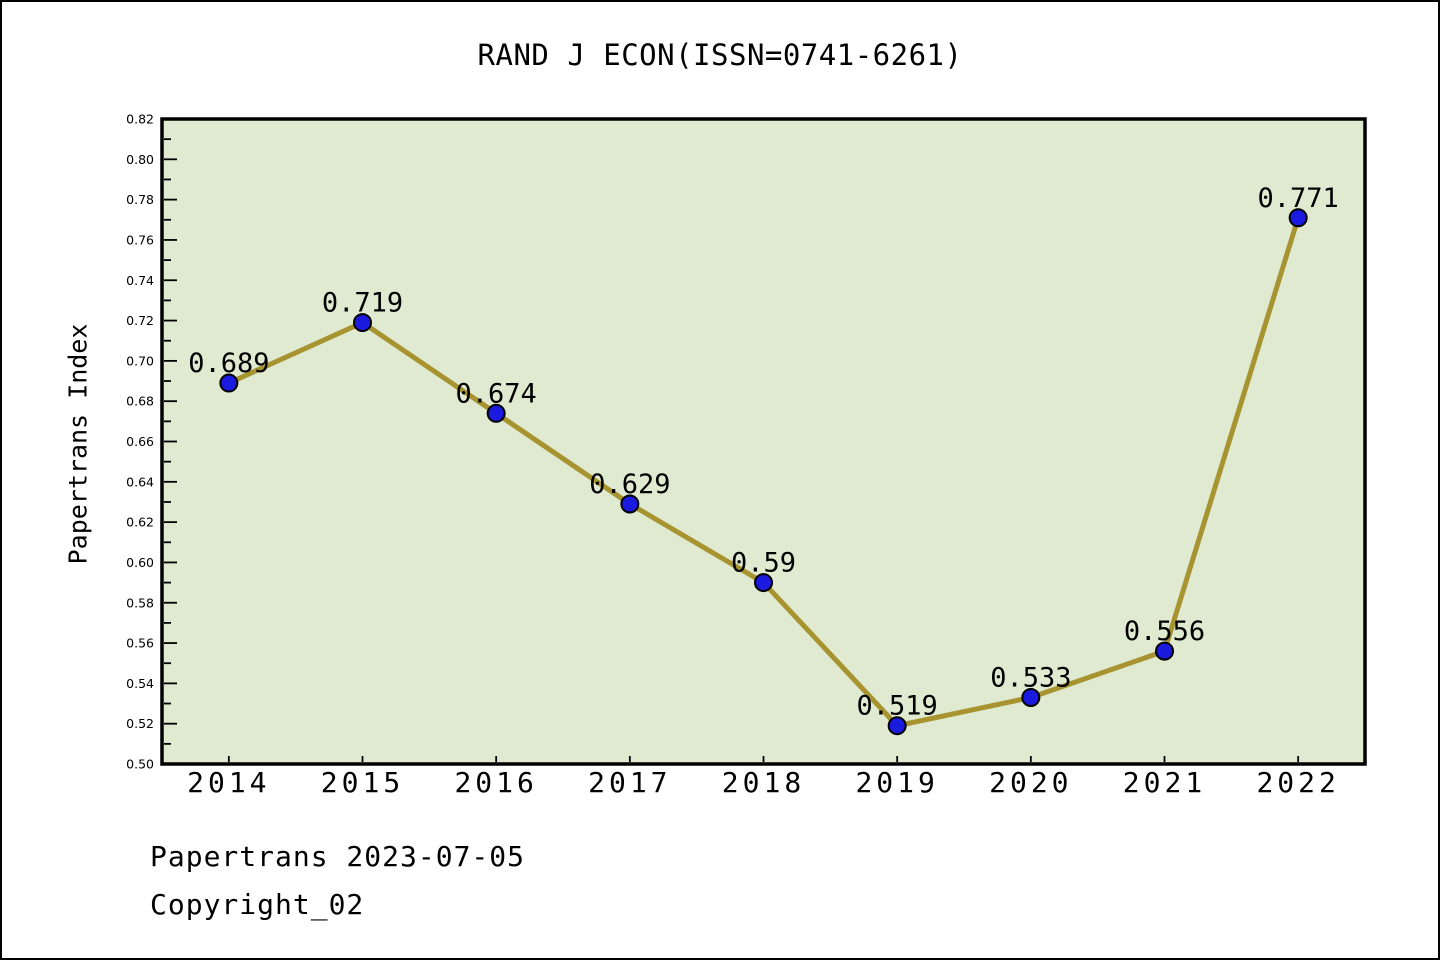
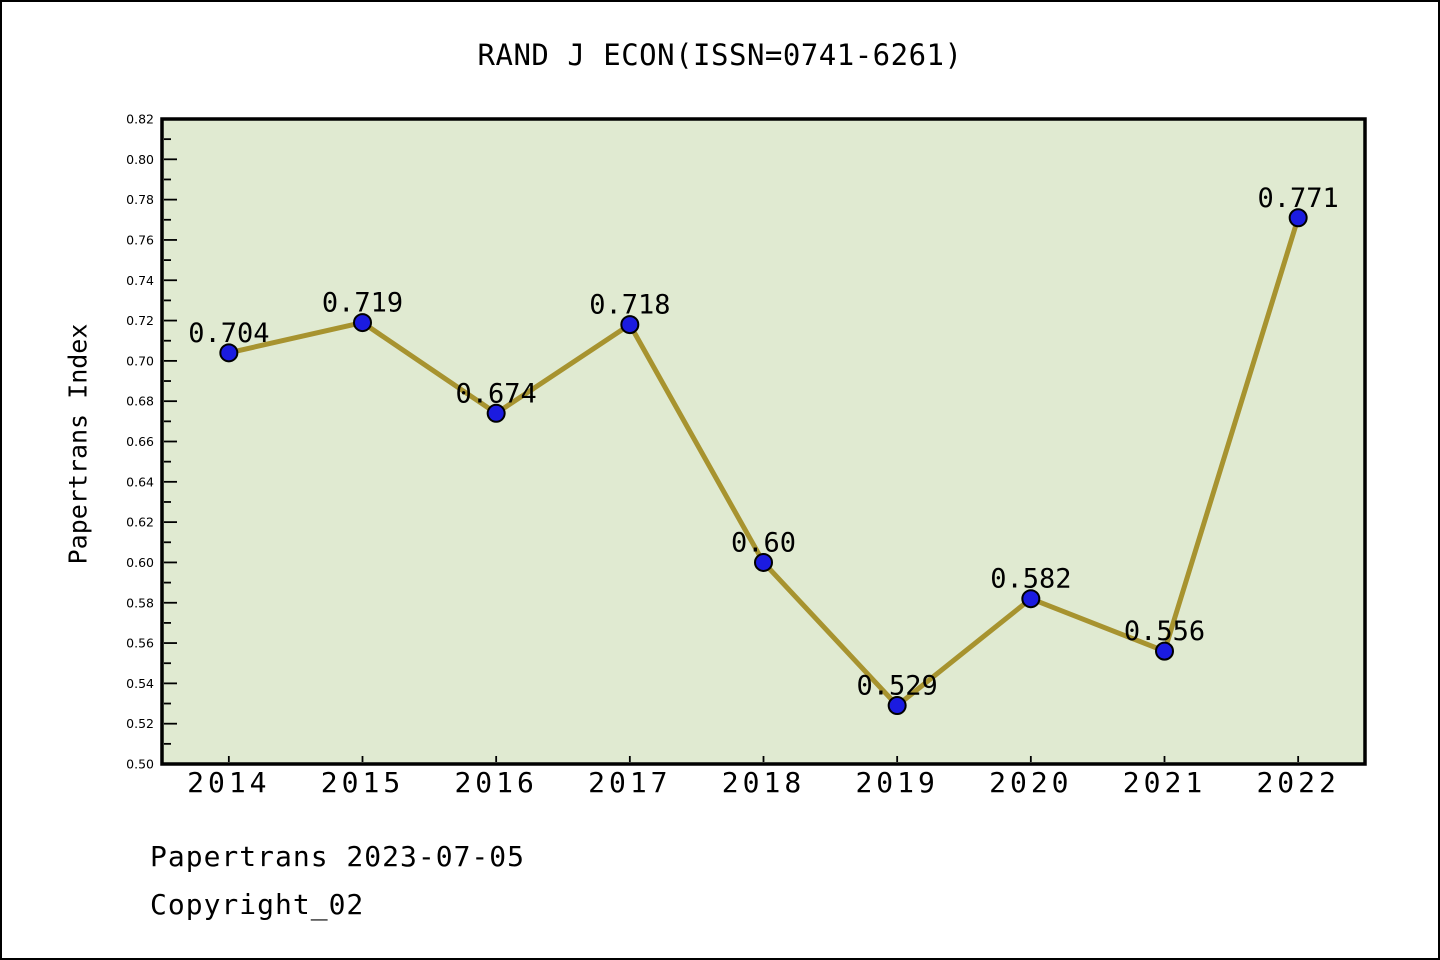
2014: 0.689 -> 0.704
2017: 0.629 -> 0.718
2018: 0.59 -> 0.60
2019: 0.519 -> 0.529
2020: 0.533 -> 0.582
